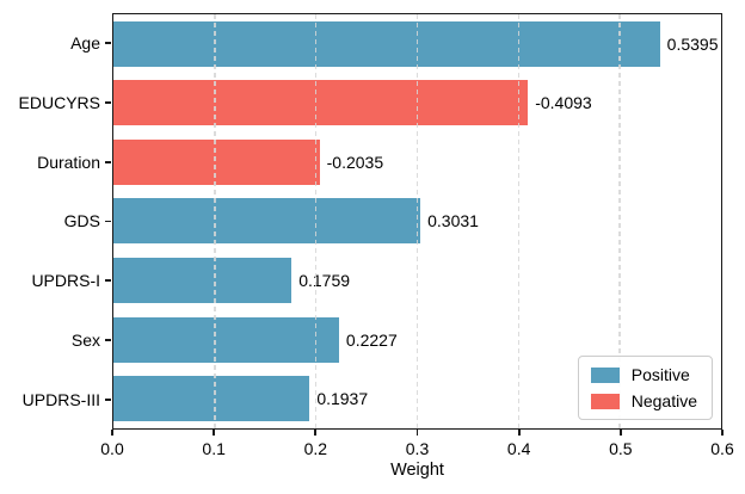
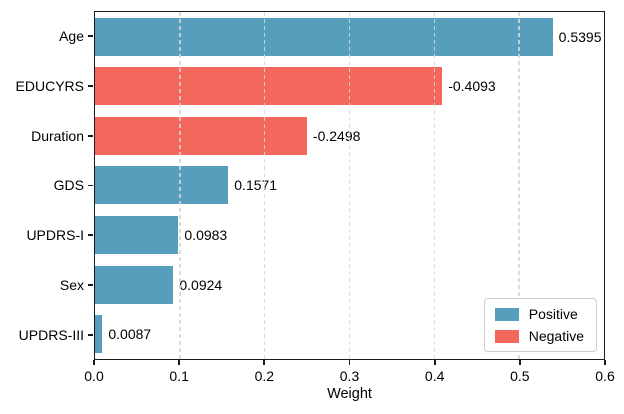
Duration: -0.2035 -> -0.2498
GDS: 0.3031 -> 0.1571
UPDRS-I: 0.1759 -> 0.0983
Sex: 0.2227 -> 0.0924
UPDRS-III: 0.1937 -> 0.0087
